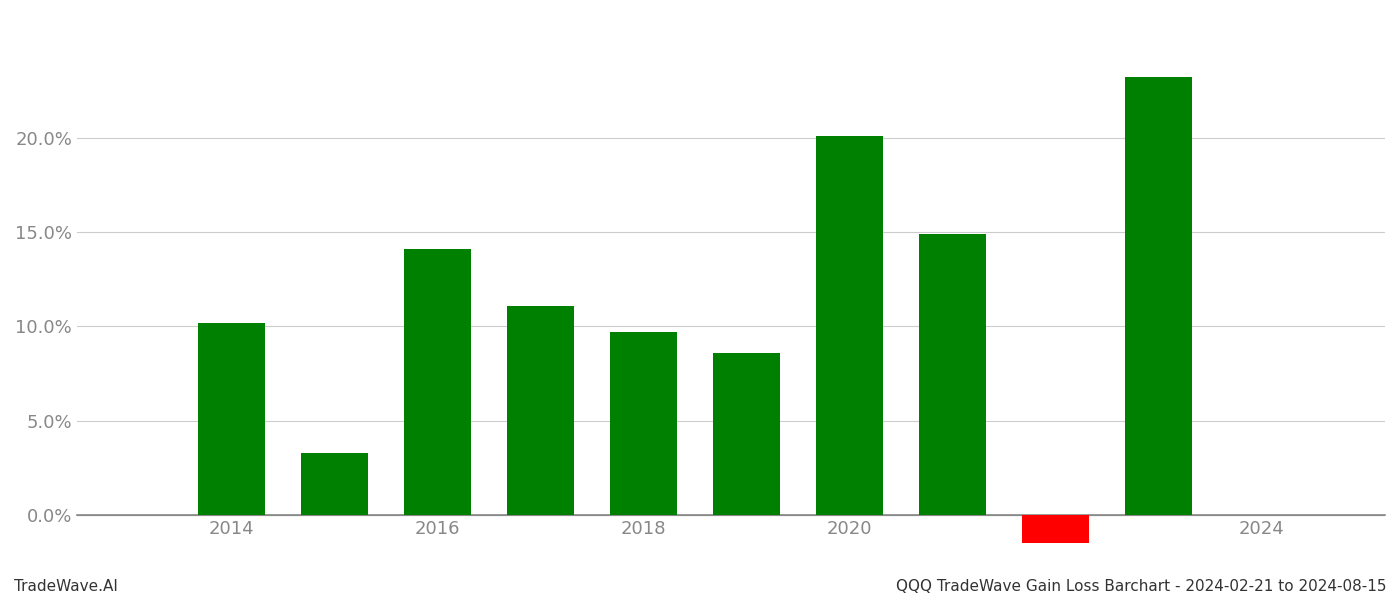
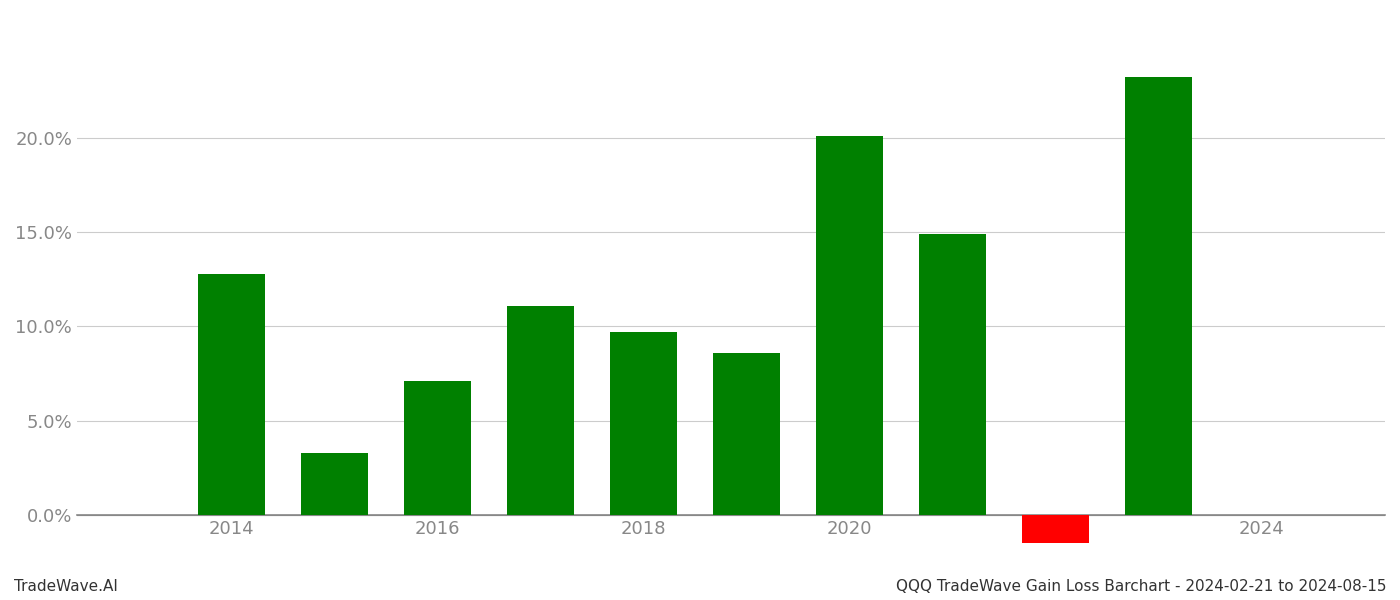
2014: 10.2% -> 12.8%
2016: 14.1% -> 7.1%
